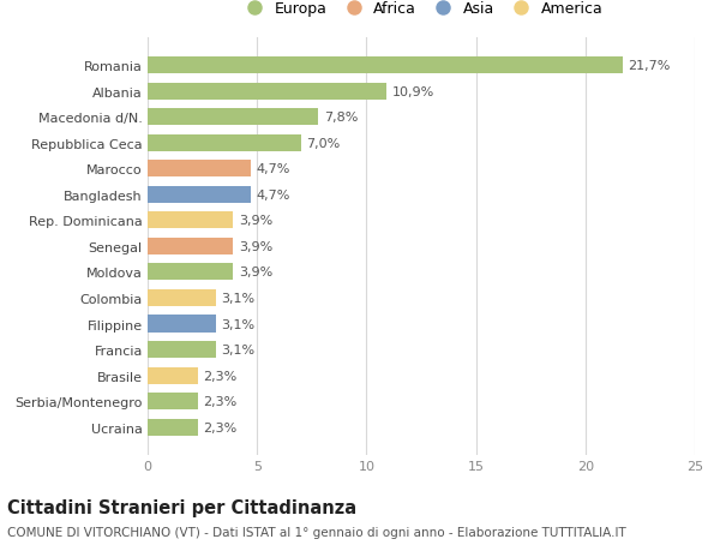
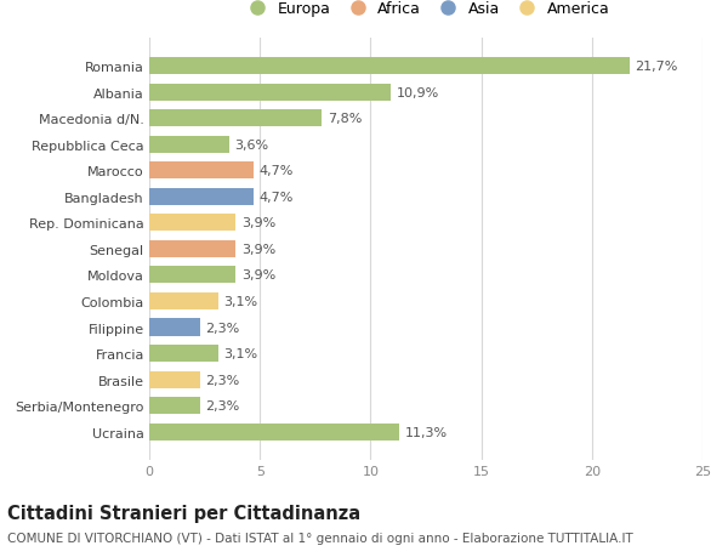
Repubblica Ceca: 7,0% -> 3,6%
Filippine: 3,1% -> 2,3%
Ucraina: 2,3% -> 11,3%
